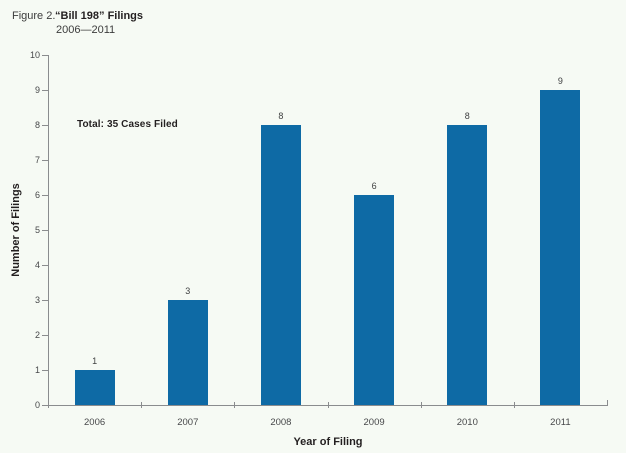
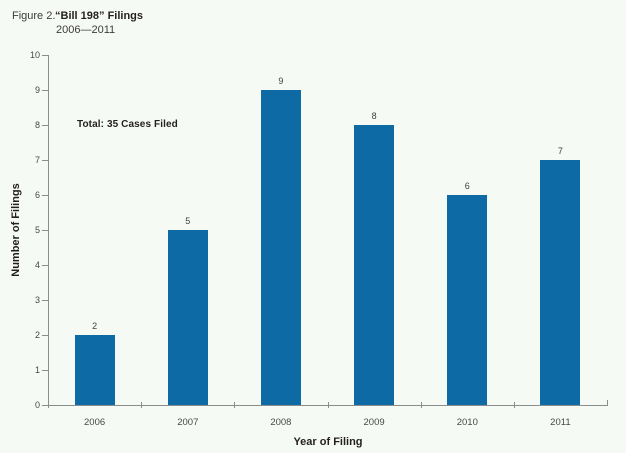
2006: 1 -> 2
2007: 3 -> 5
2008: 8 -> 9
2009: 6 -> 8
2010: 8 -> 6
2011: 9 -> 7
